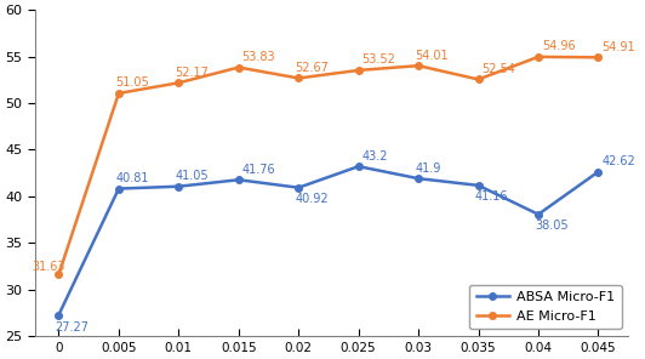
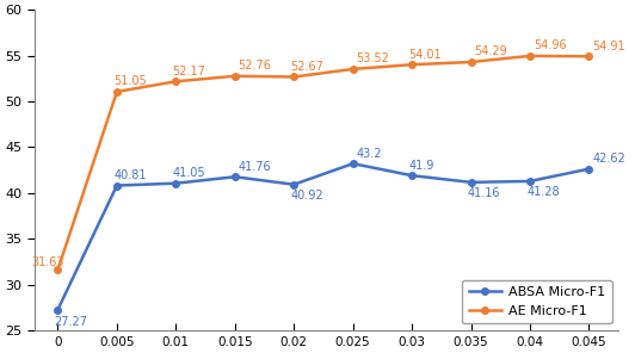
AE Micro-F1/0.015: 53.83 -> 52.76
AE Micro-F1/0.035: 52.54 -> 54.29
ABSA Micro-F1/0.04: 38.05 -> 41.28
